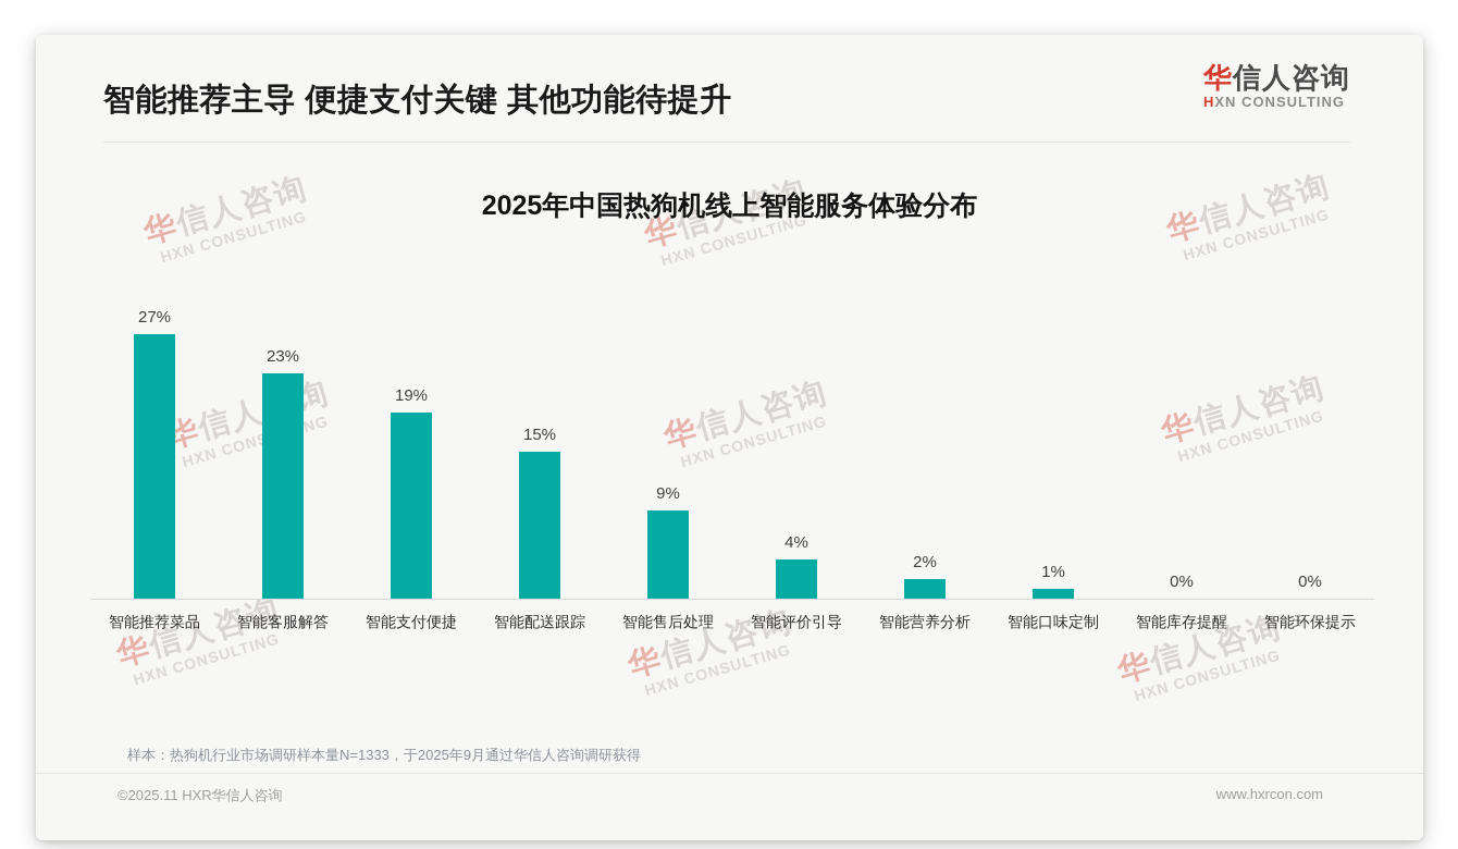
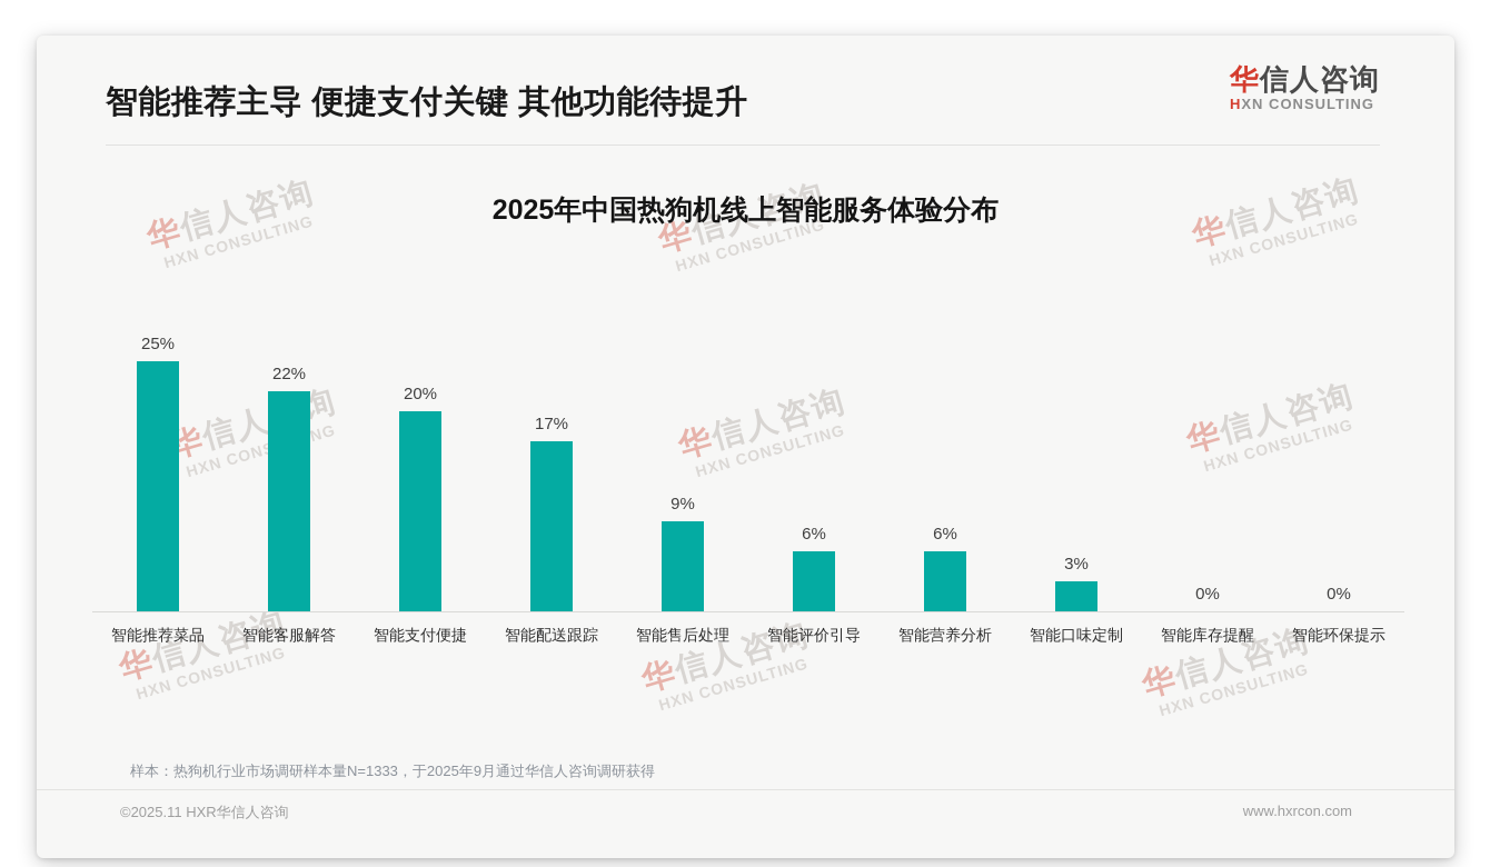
智能推荐菜品: 27% -> 25%
智能客服解答: 23% -> 22%
智能支付便捷: 19% -> 20%
智能配送跟踪: 15% -> 17%
智能评价引导: 4% -> 6%
智能营养分析: 2% -> 6%
智能口味定制: 1% -> 3%
